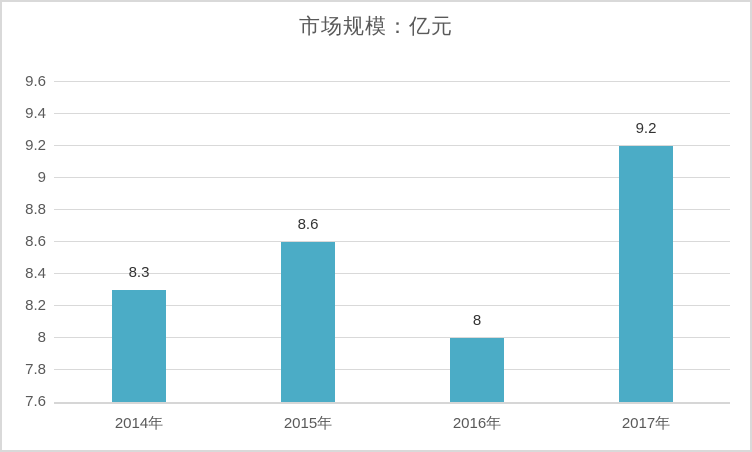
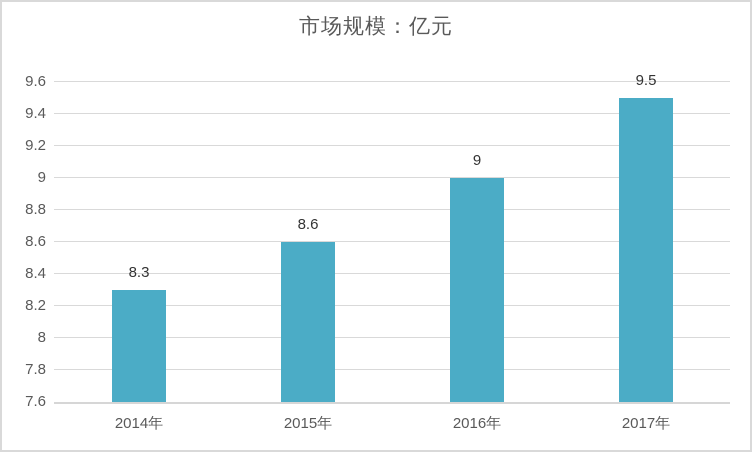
2016年: 8 -> 9
2017年: 9.2 -> 9.5
